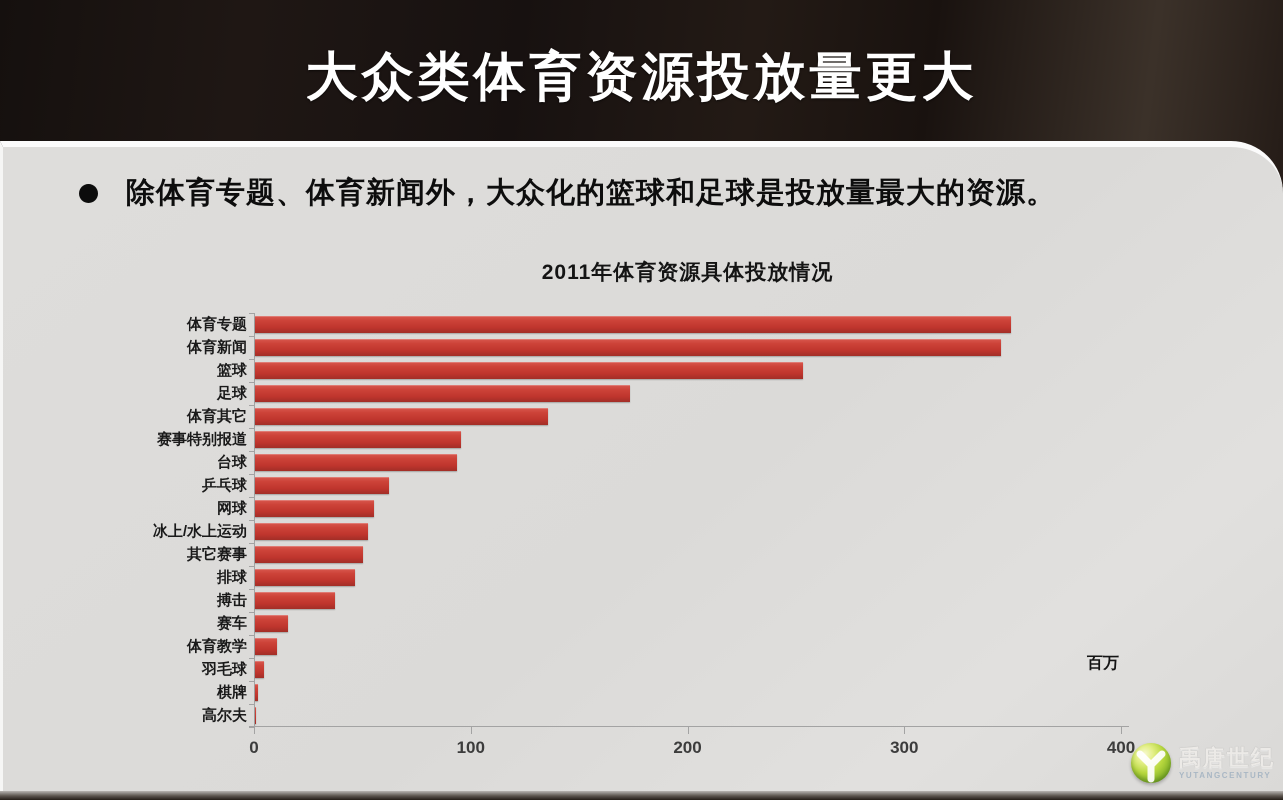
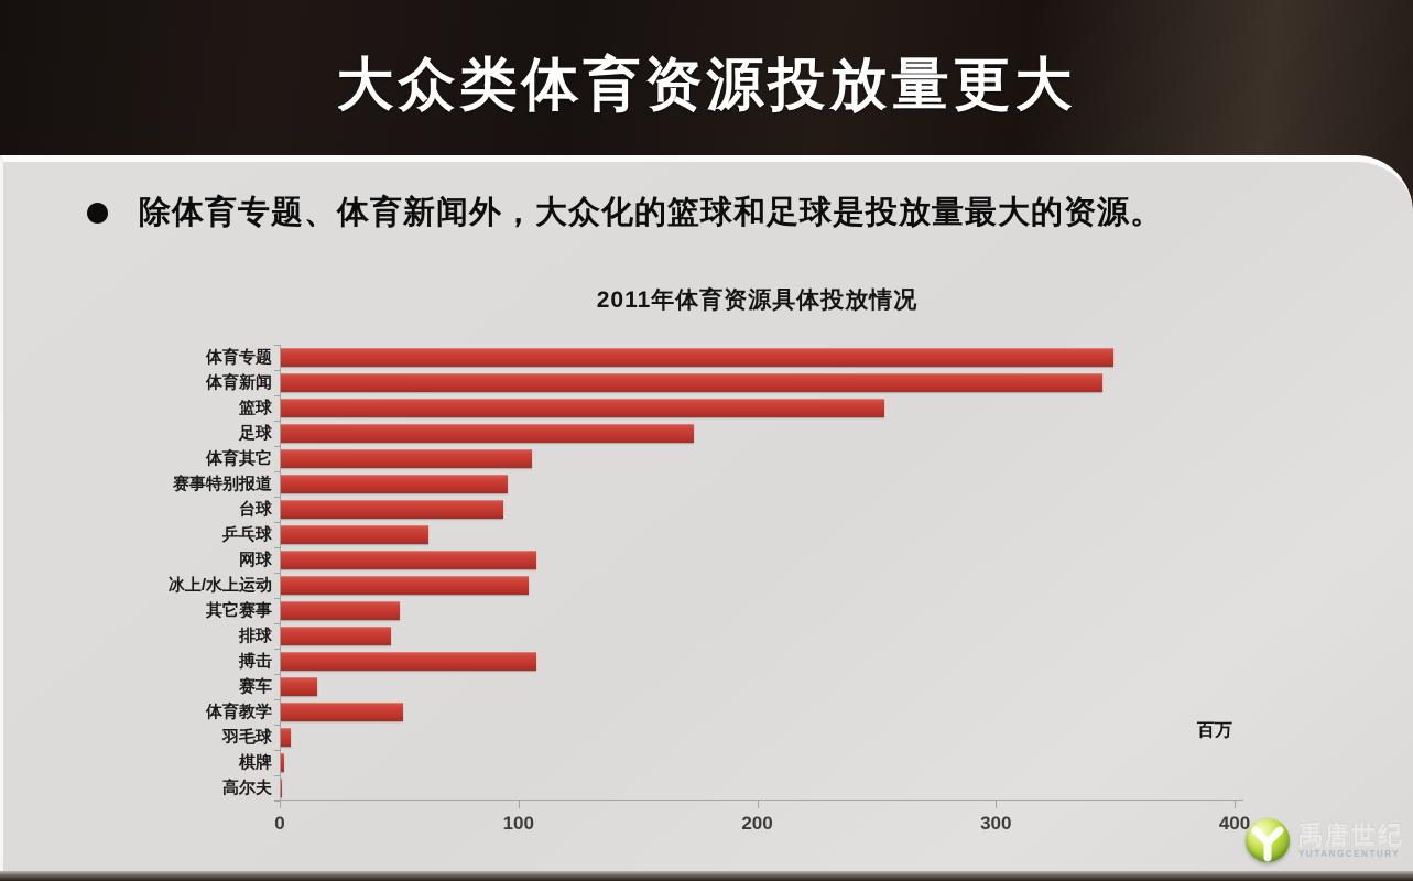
体育其它: 135 -> 105
网球: 55 -> 107
冰上/水上运动: 52 -> 104
搏击: 37 -> 107
体育教学: 10 -> 51
